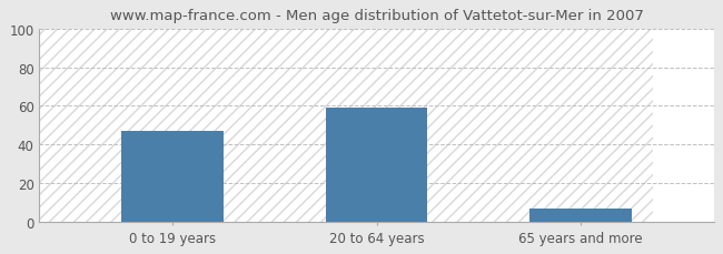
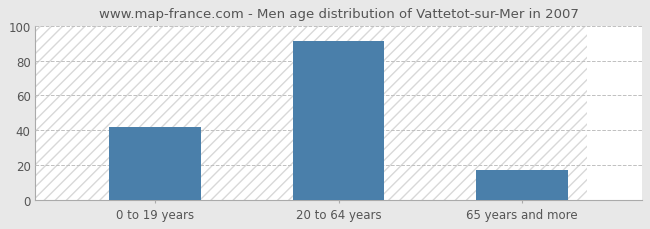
0 to 19 years: 47 -> 42
20 to 64 years: 59 -> 91
65 years and more: 7 -> 17
